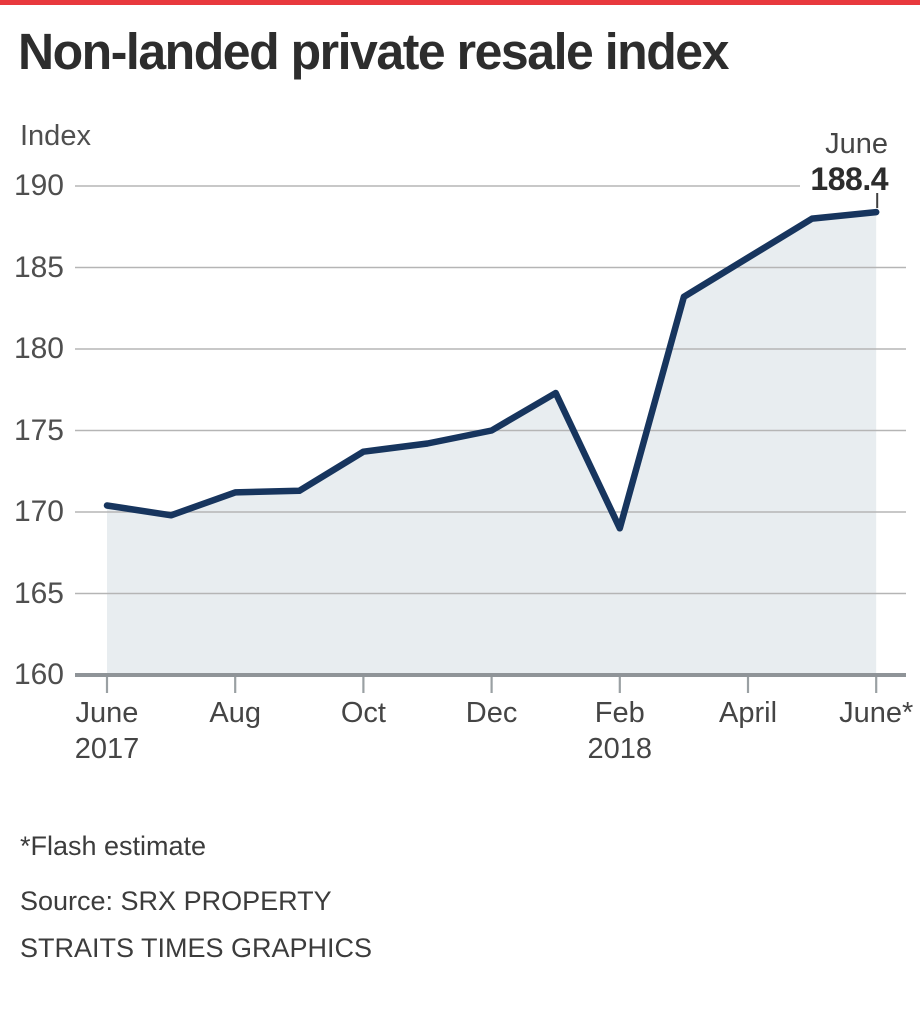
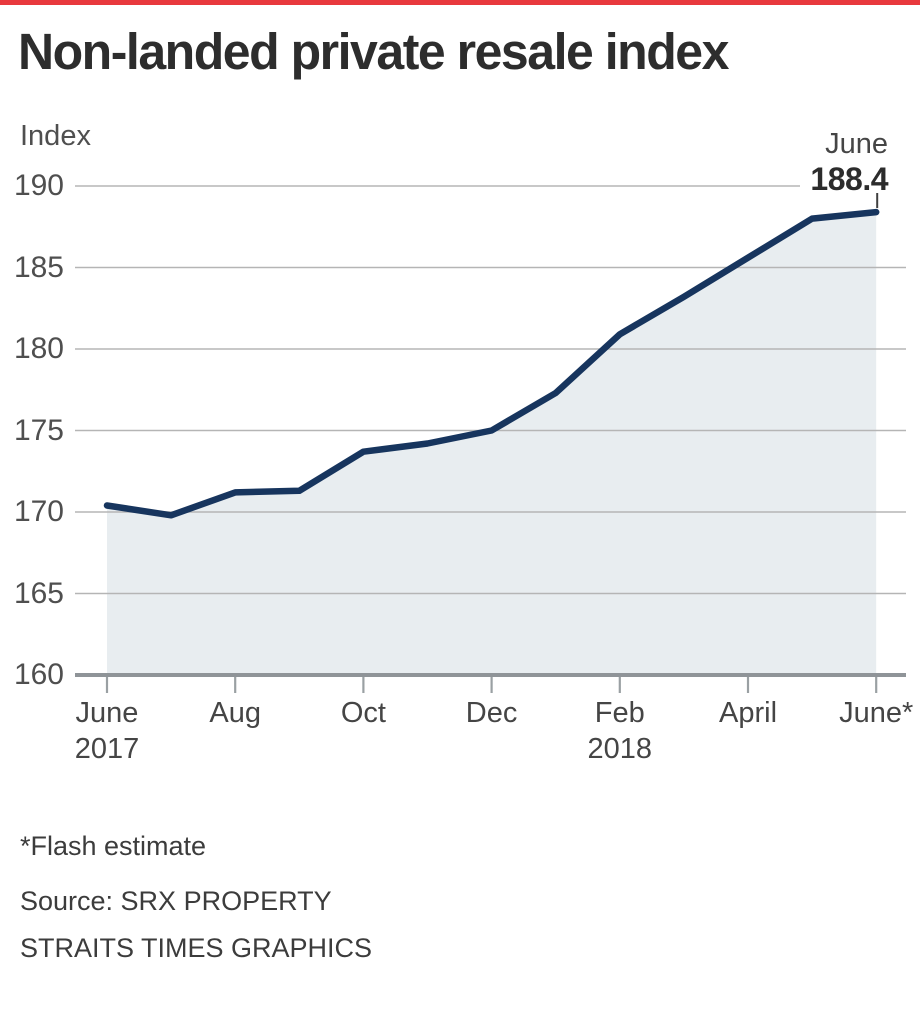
Feb 2018: 169.0 -> 180.9
